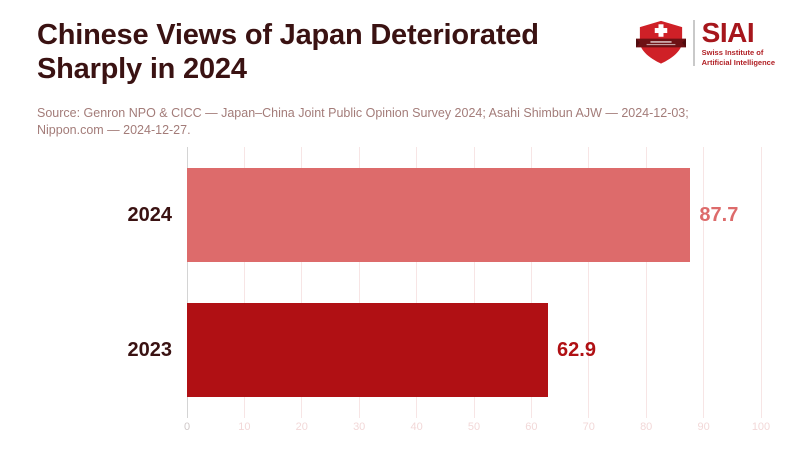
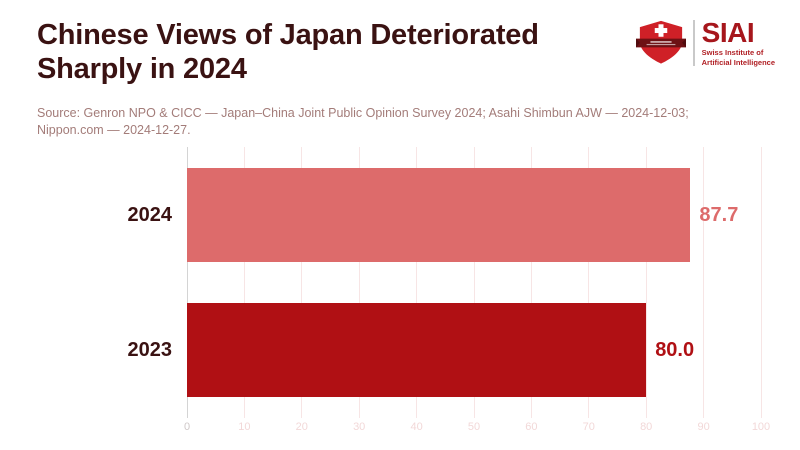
2023: 62.9 -> 80.0
